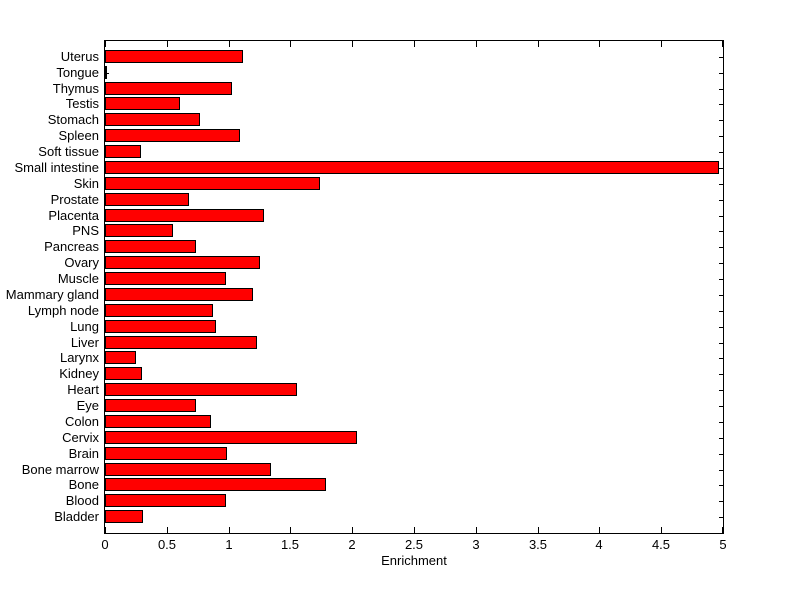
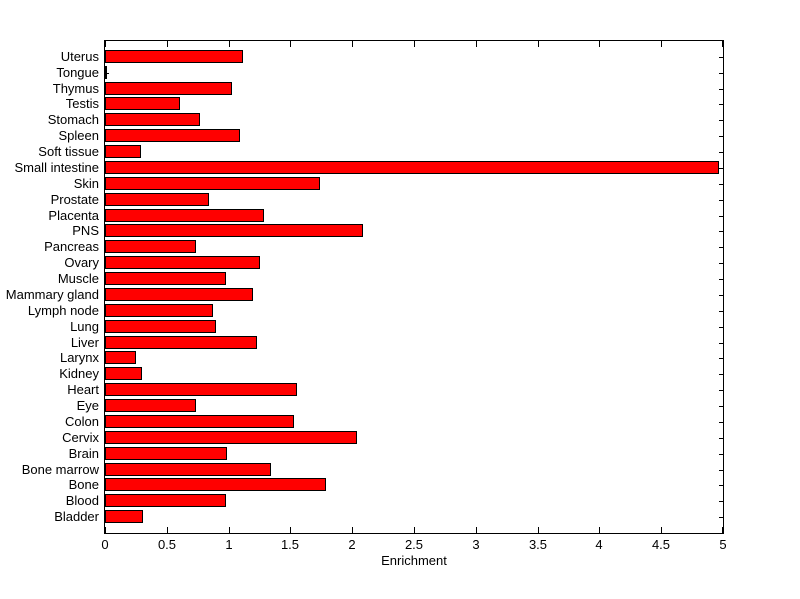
Prostate: 0.68 -> 0.84
PNS: 0.55 -> 2.09
Colon: 0.86 -> 1.53
